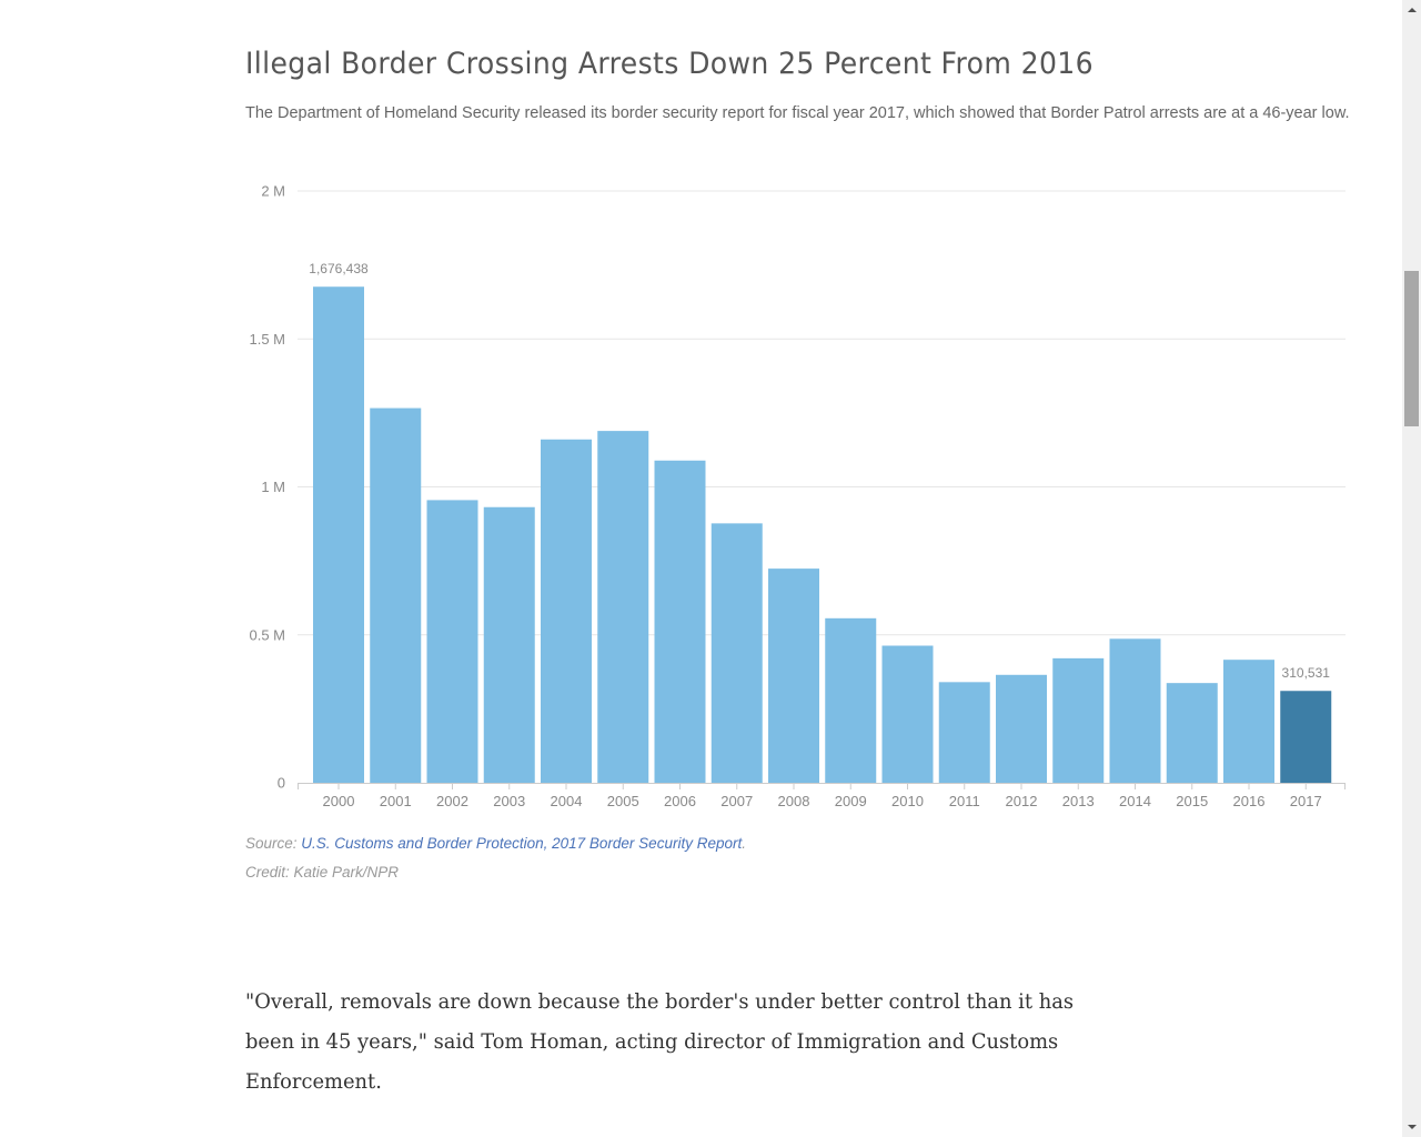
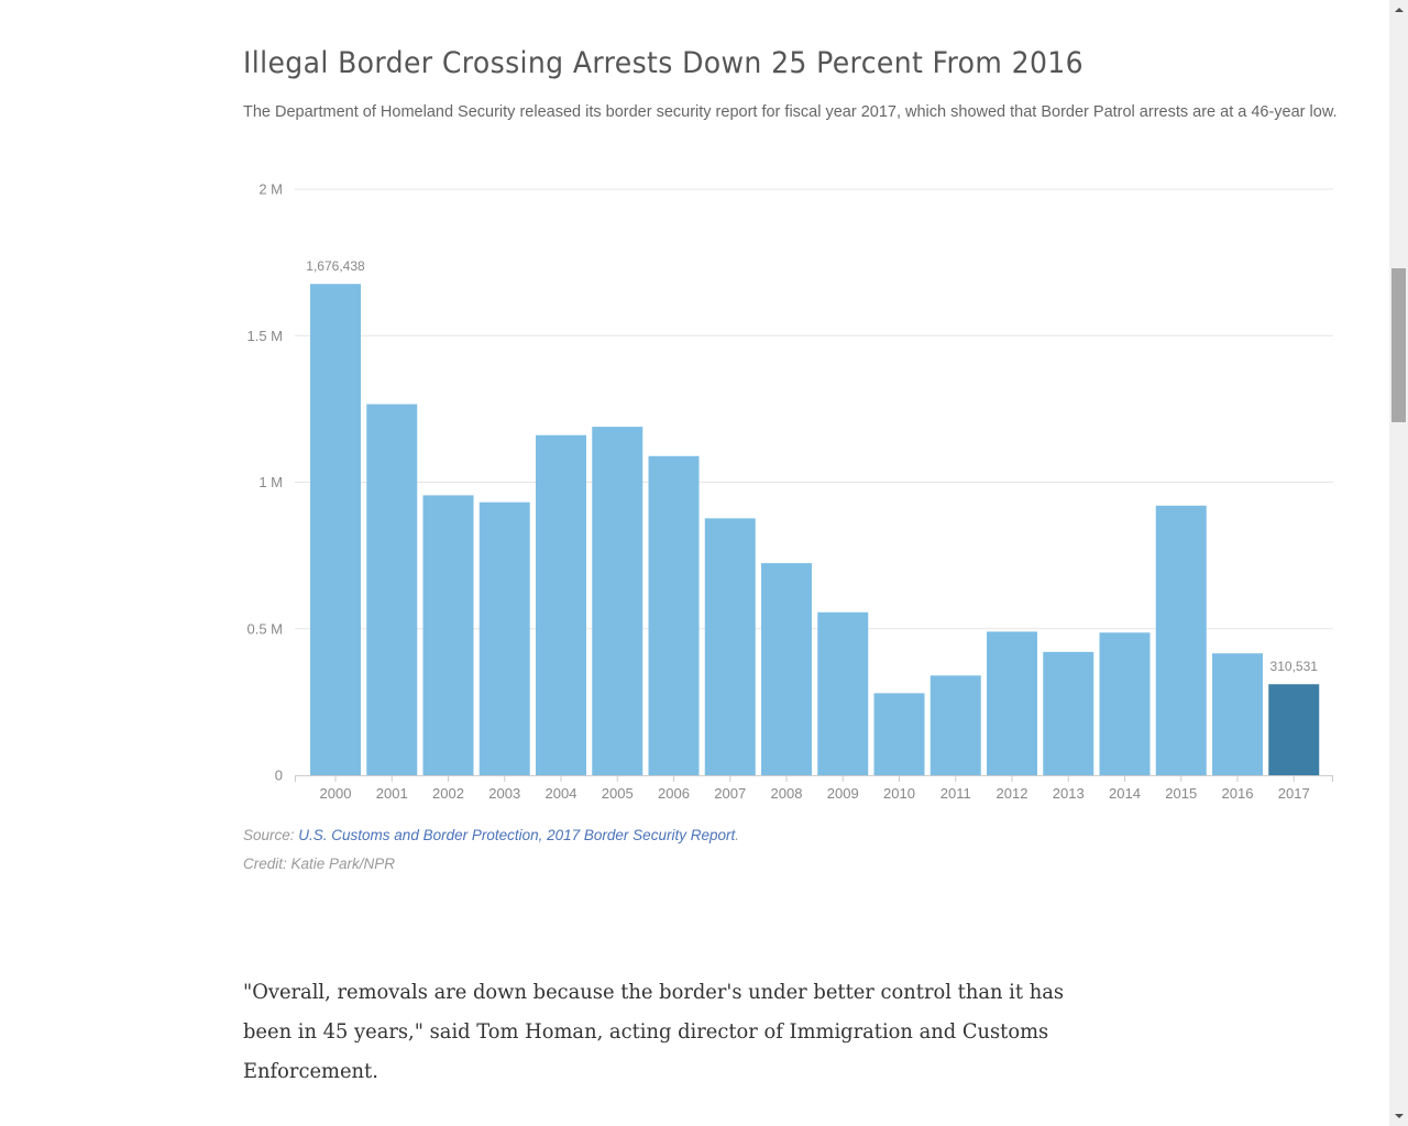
2010: 0.46M -> 0.28M
2012: 0.36M -> 0.49M
2015: 0.34M -> 0.92M
